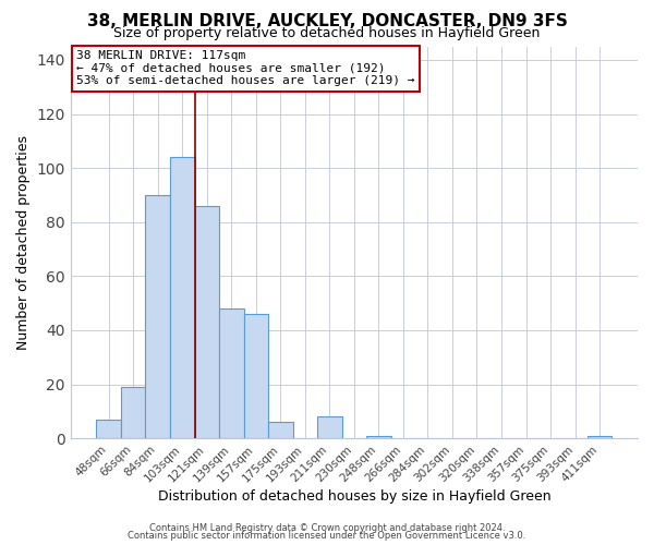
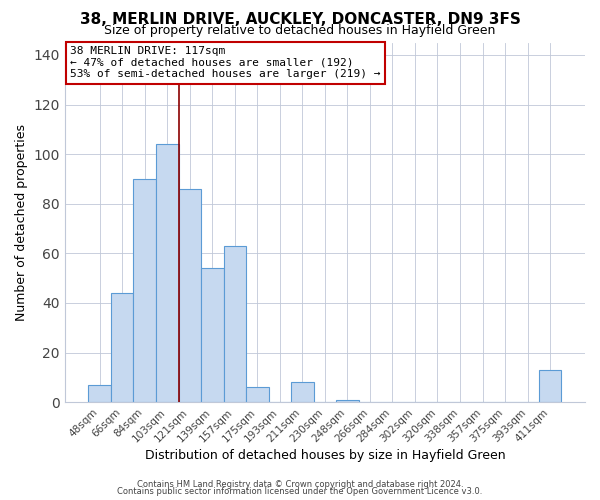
66sqm: 19 -> 44
139sqm: 48 -> 54
157sqm: 46 -> 63
411sqm: 1 -> 13
